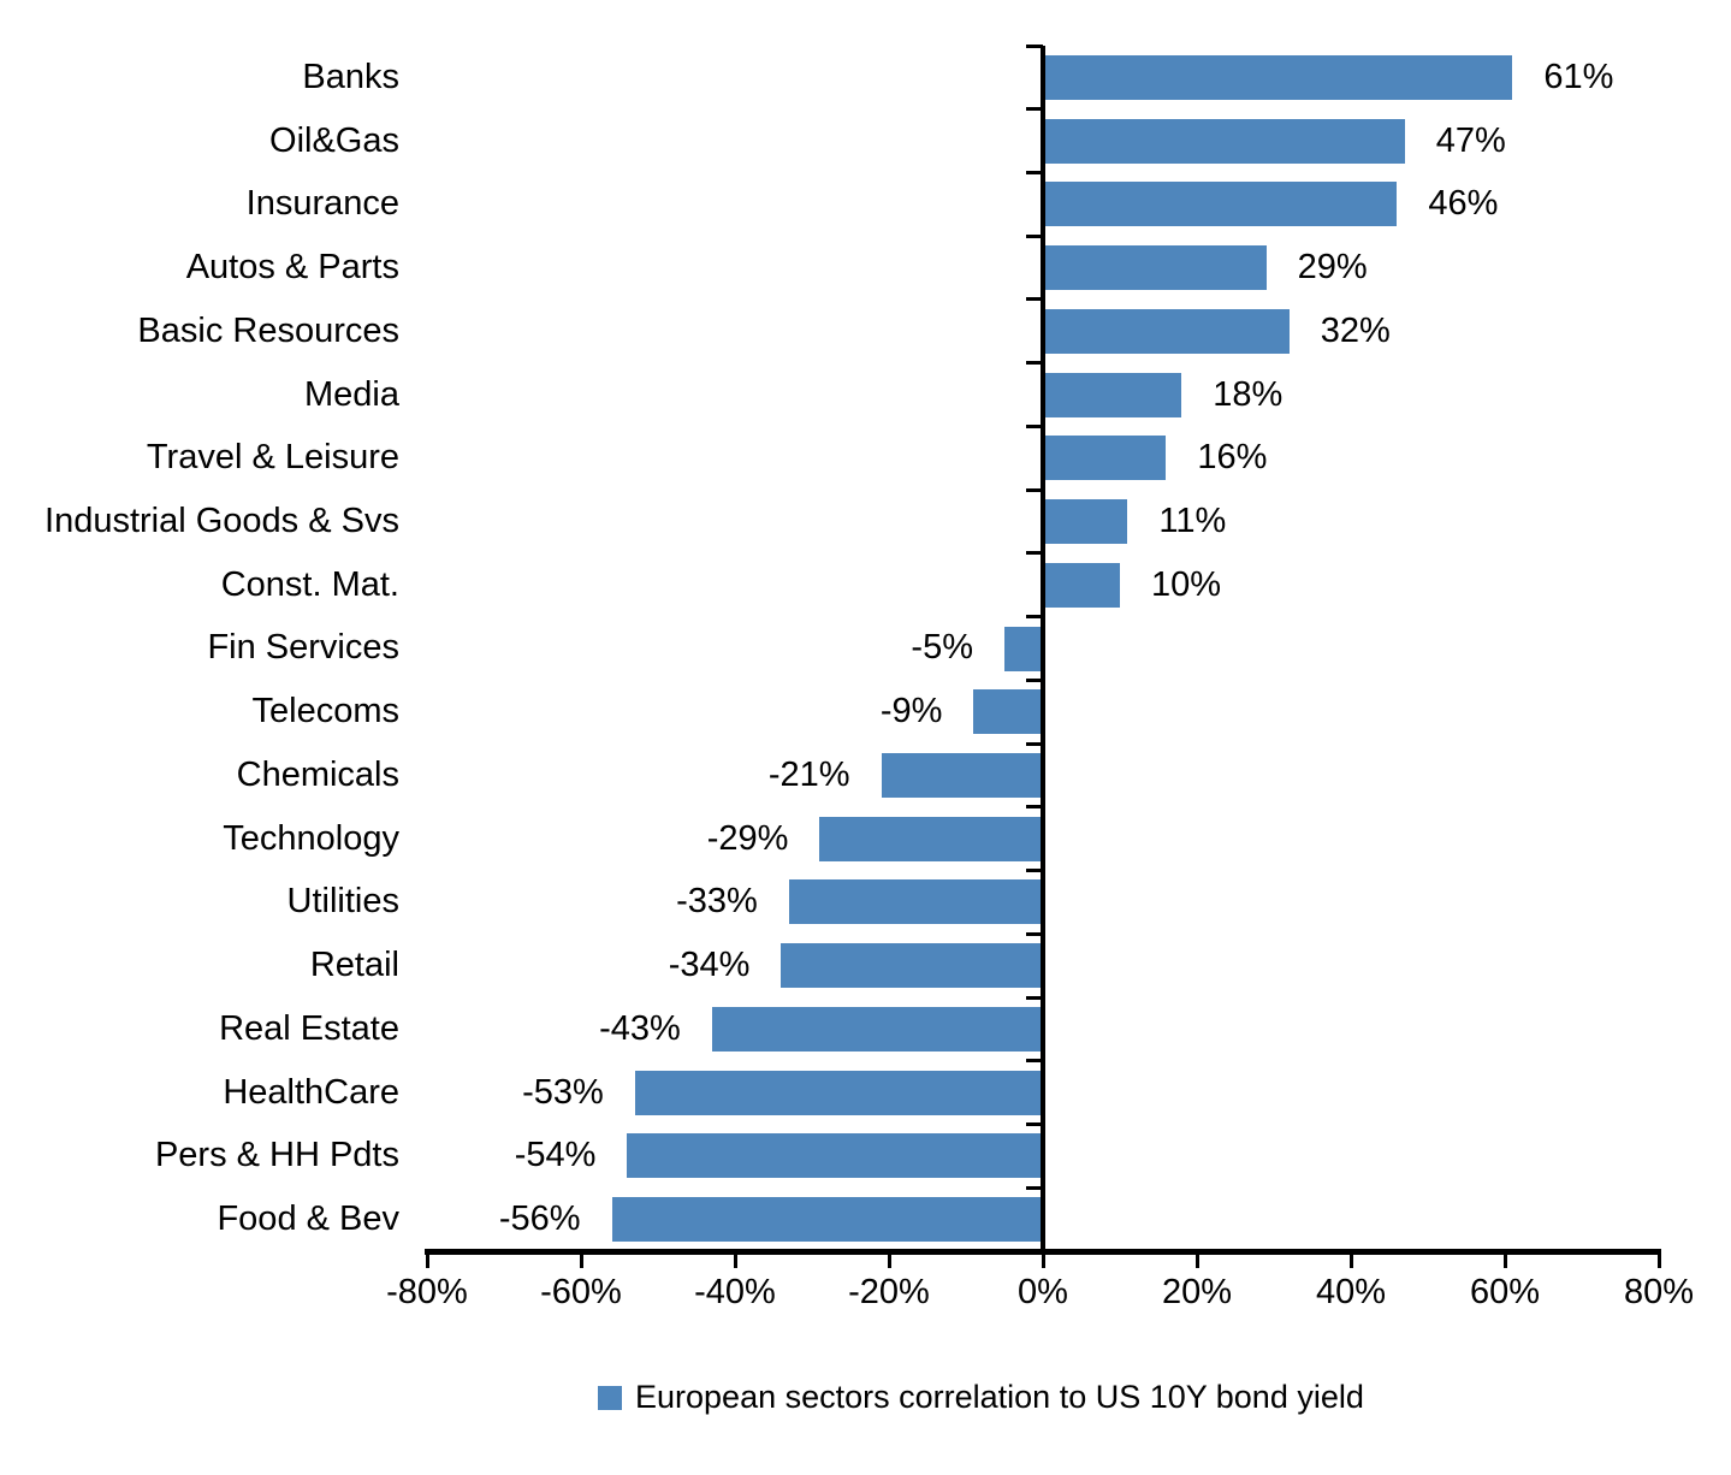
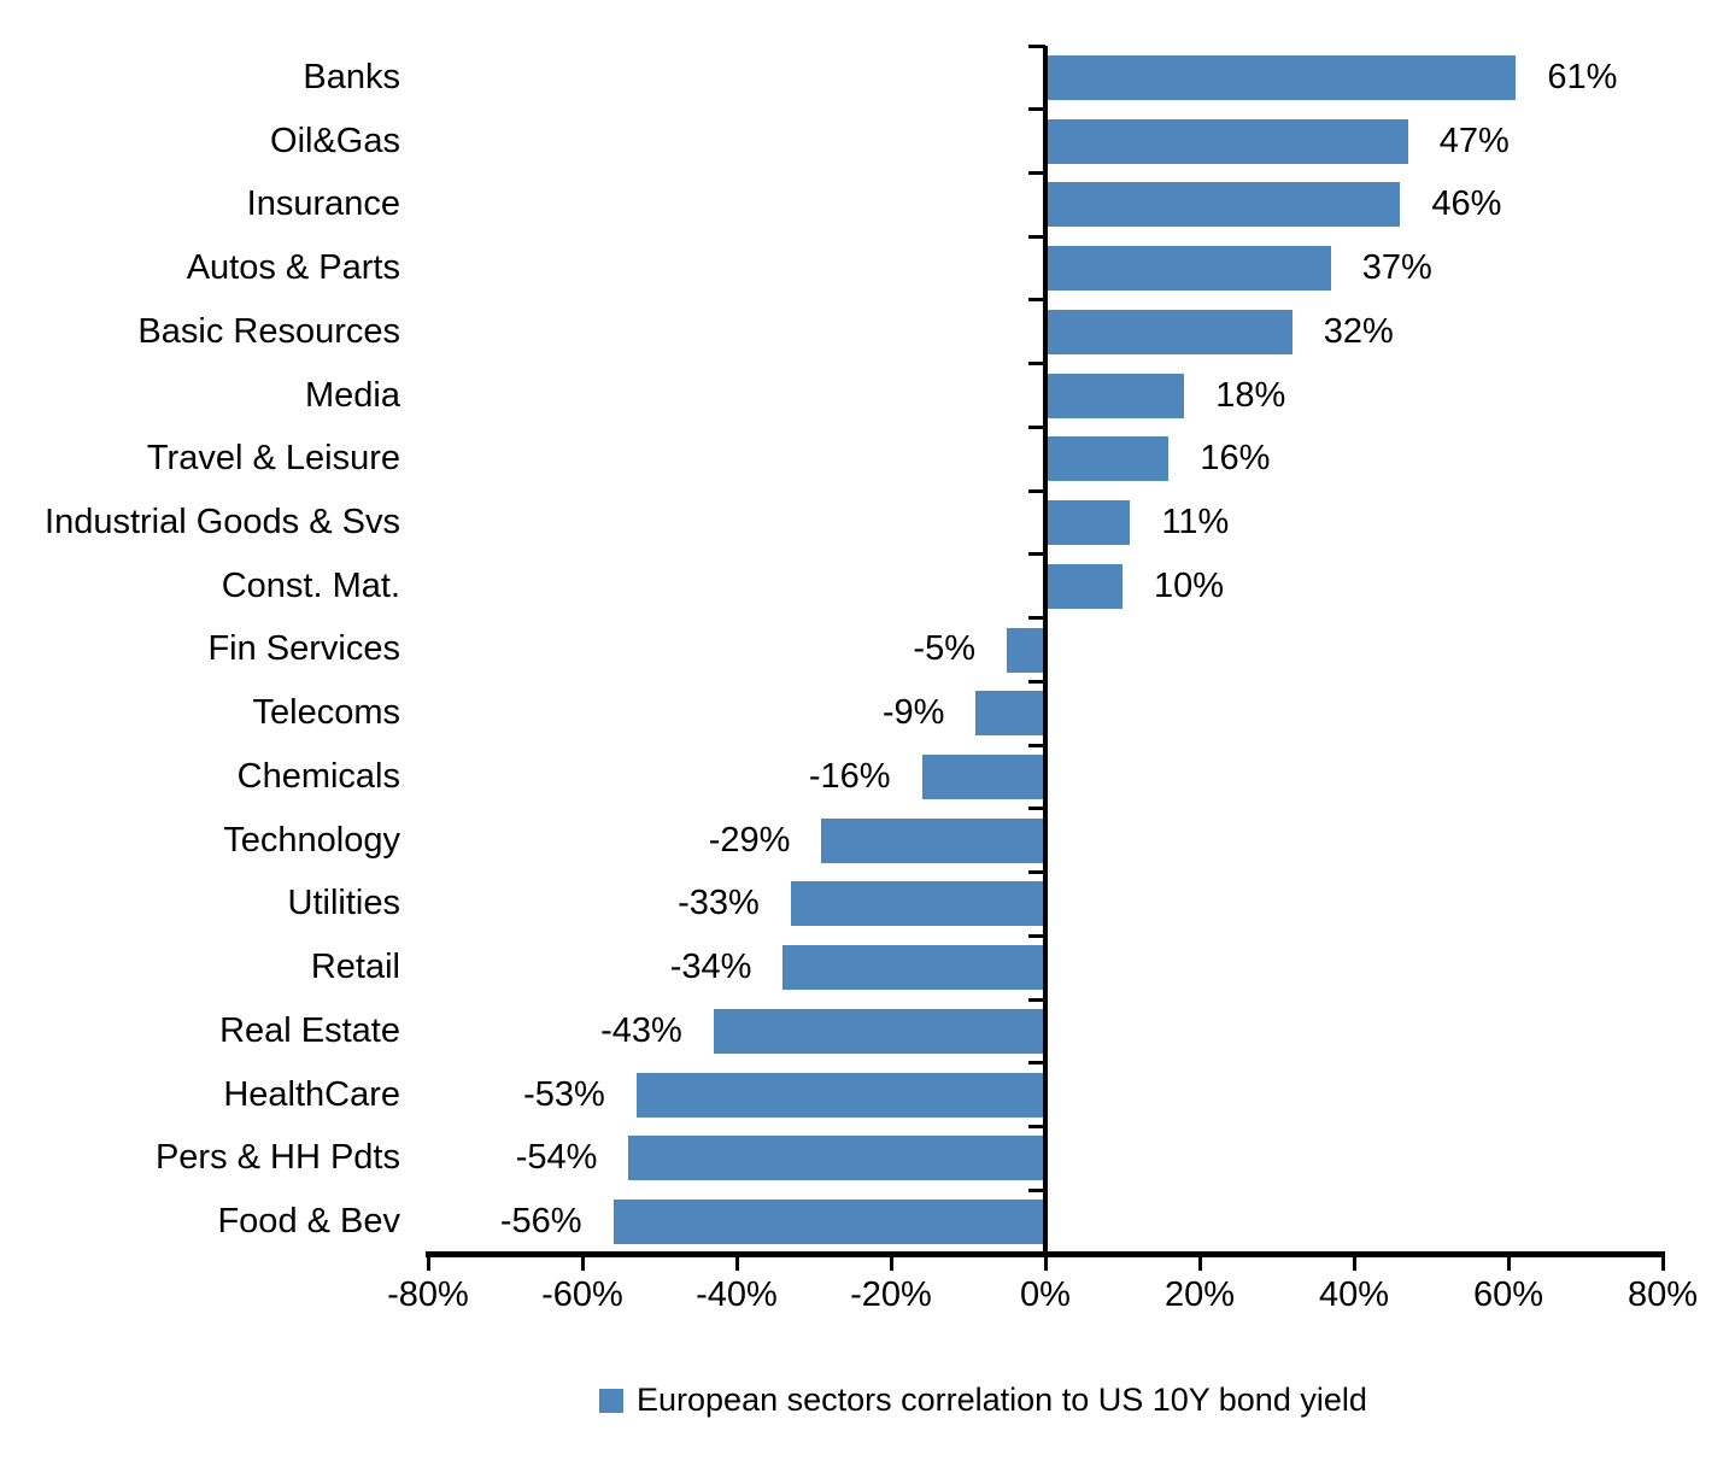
Autos & Parts: 29% -> 37%
Chemicals: -21% -> -16%
